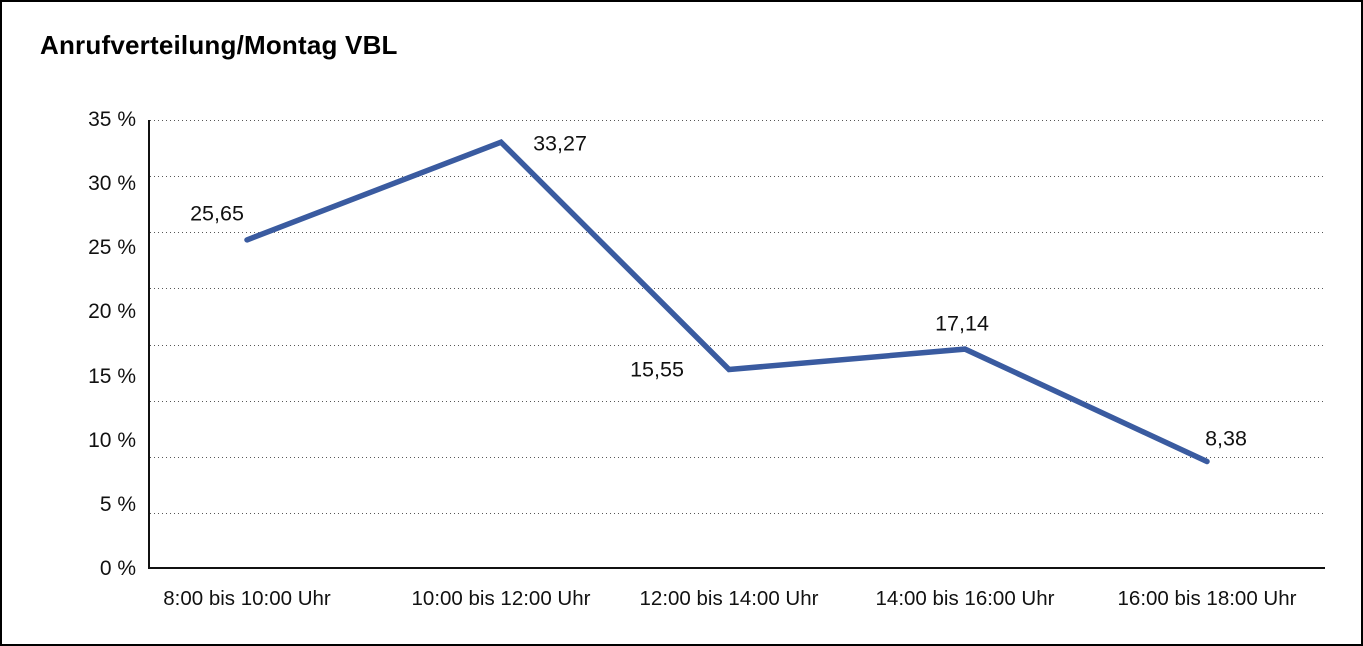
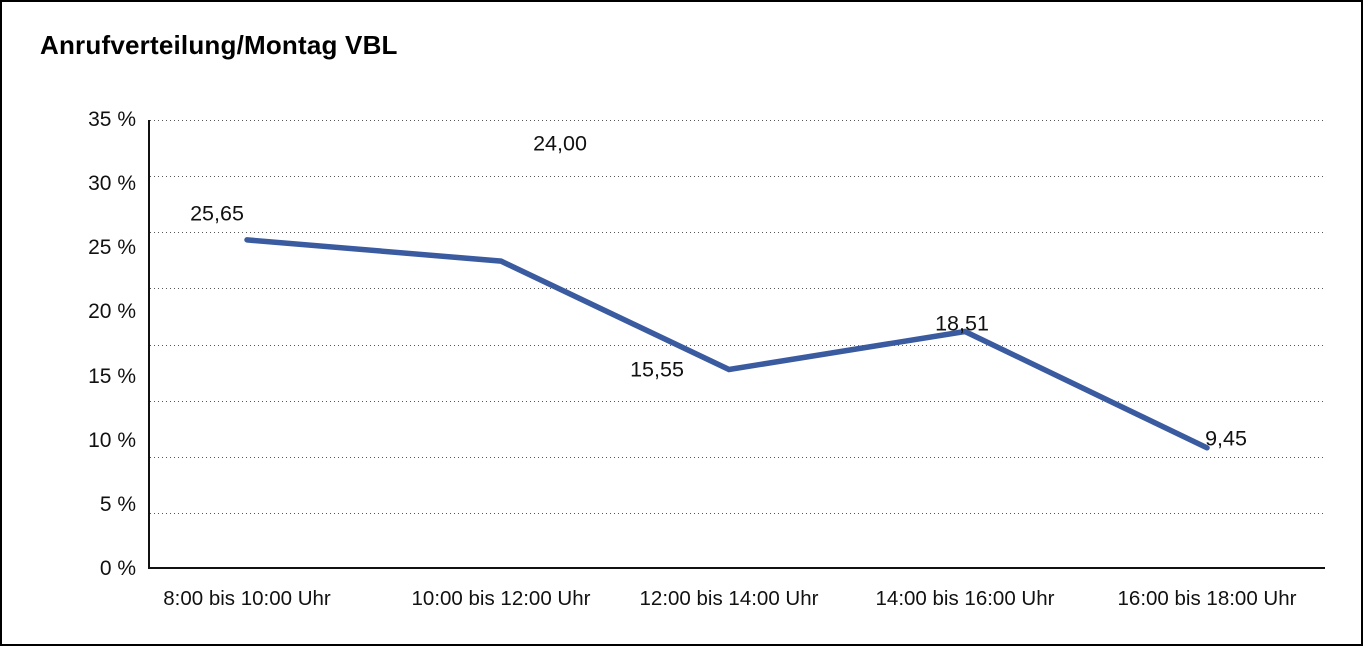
10:00 bis 12:00 Uhr: 33,27 -> 24,00
14:00 bis 16:00 Uhr: 17,14 -> 18,51
16:00 bis 18:00 Uhr: 8,38 -> 9,45
